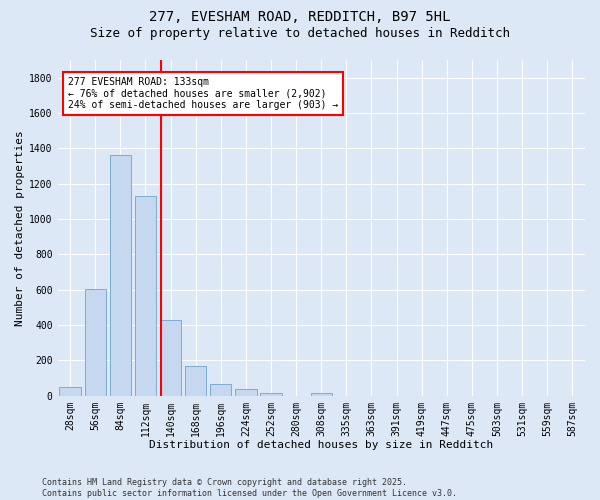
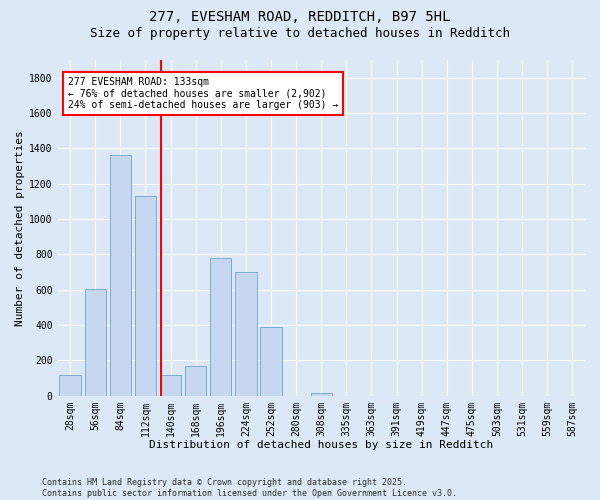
28sqm: 50 -> 120
140sqm: 430 -> 120
196sqm: 60 -> 780
224sqm: 40 -> 700
252sqm: 20 -> 390
